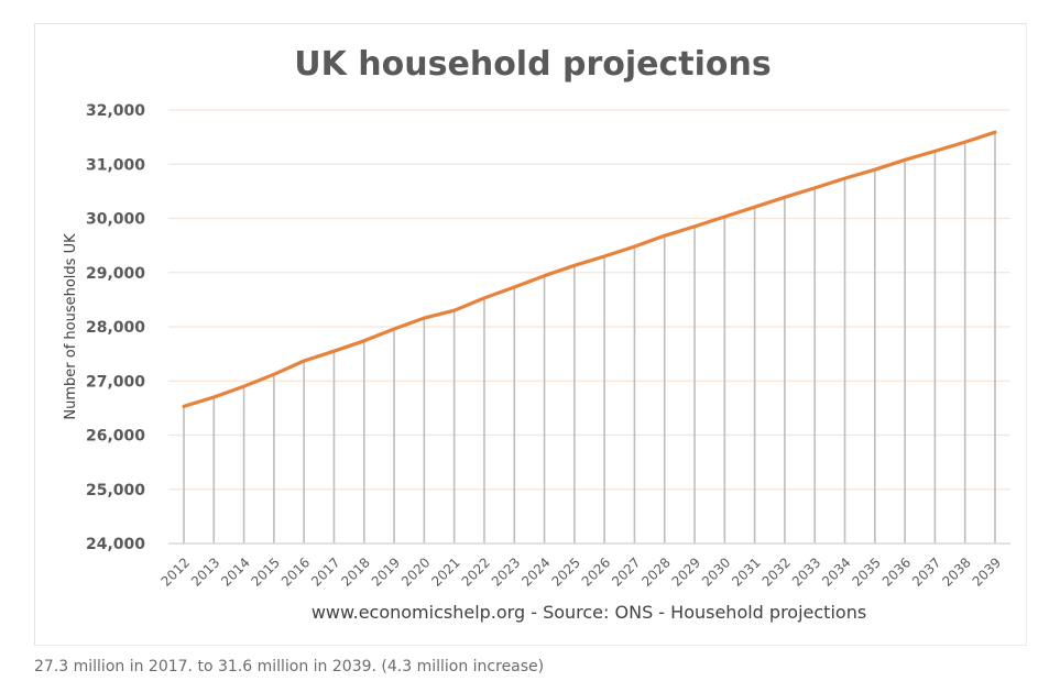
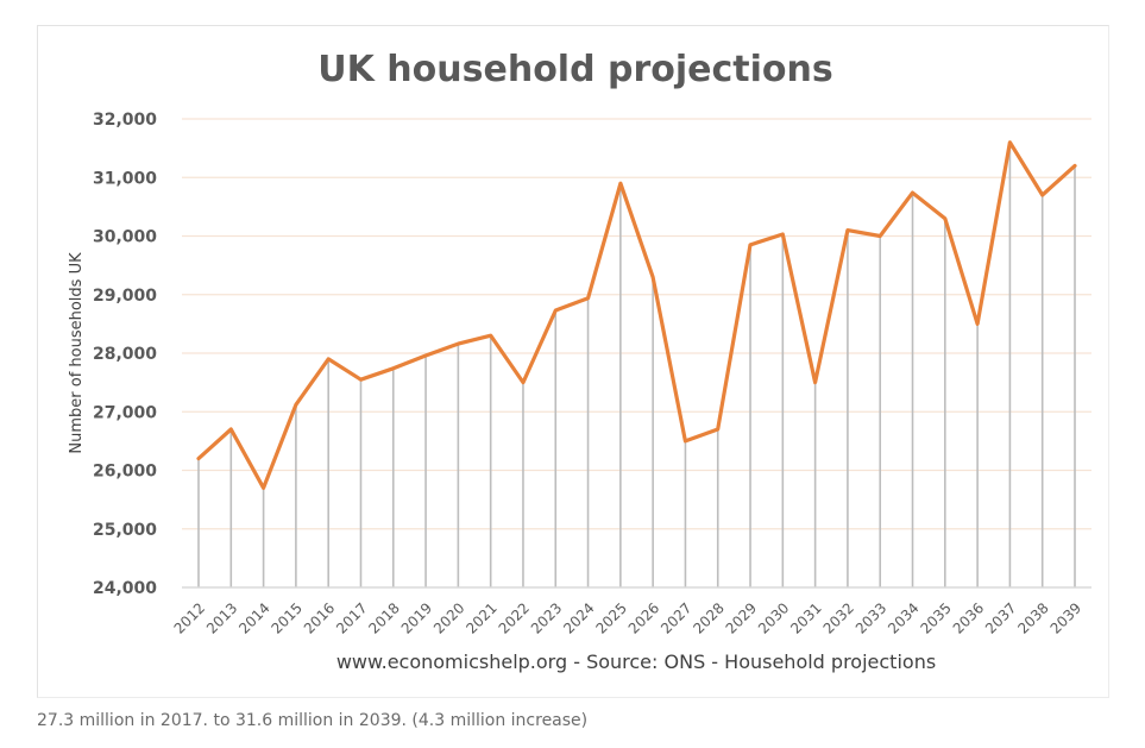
2012: 26500 -> 26200
2014: 26900 -> 25700
2016: 27400 -> 27900
2022: 28500 -> 27500
2025: 29100 -> 30900
2027: 29500 -> 26500
2028: 29700 -> 26700
2031: 30200 -> 27500
2032: 30400 -> 30100
2033: 30600 -> 30000
2035: 30900 -> 30300
2036: 31100 -> 28500
2037: 31200 -> 31600
2038: 31400 -> 30700
2039: 31600 -> 31200
